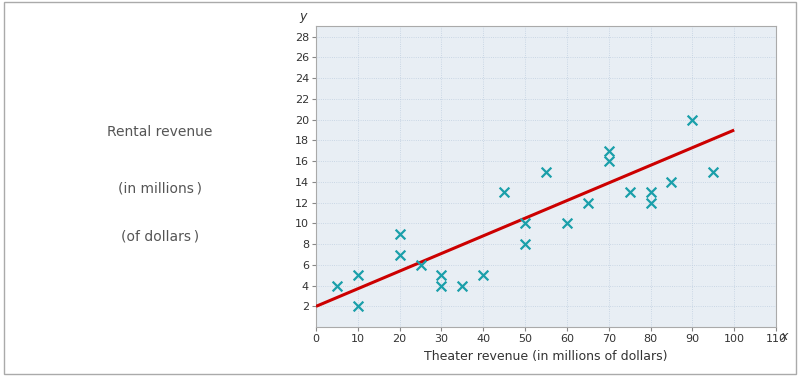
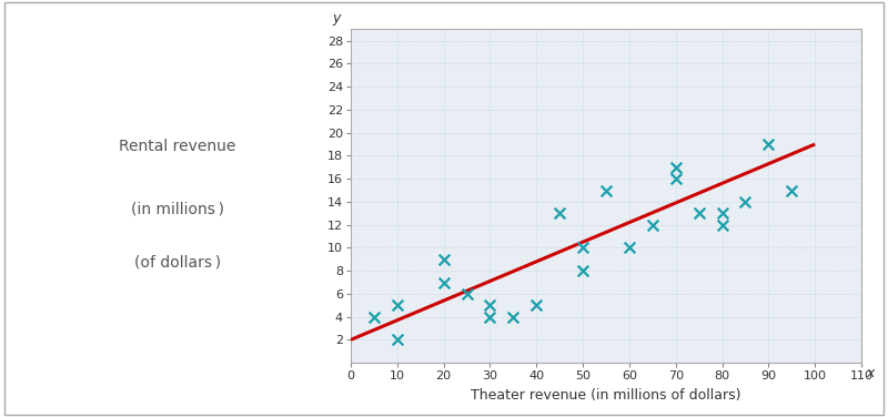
90: 20 -> 19
